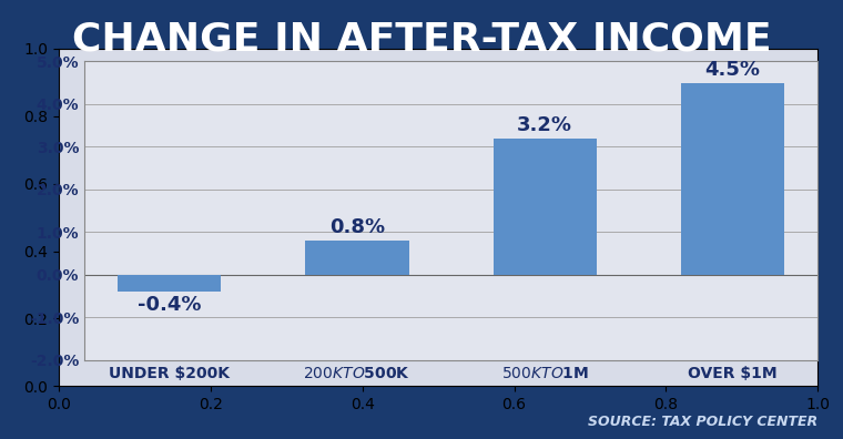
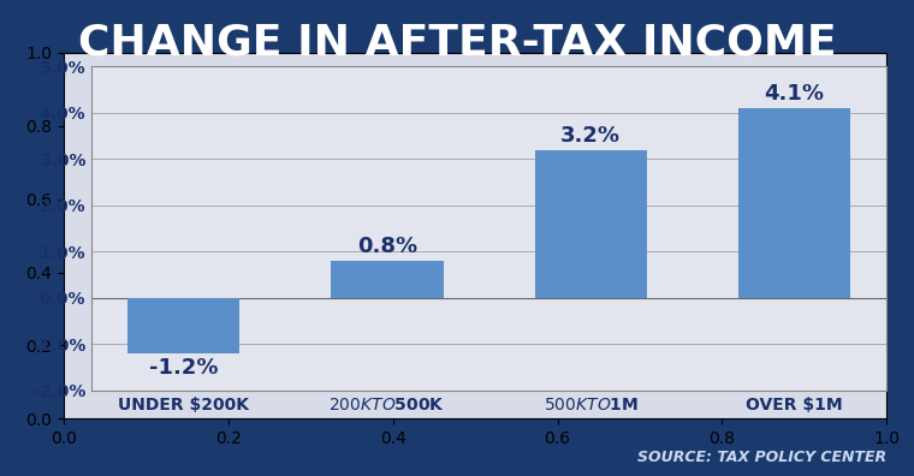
UNDER $200K: -0.4% -> -1.2%
OVER $1M: 4.5% -> 4.1%
